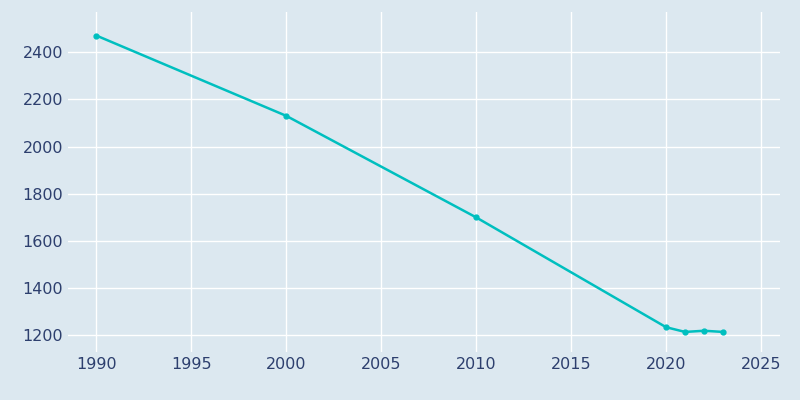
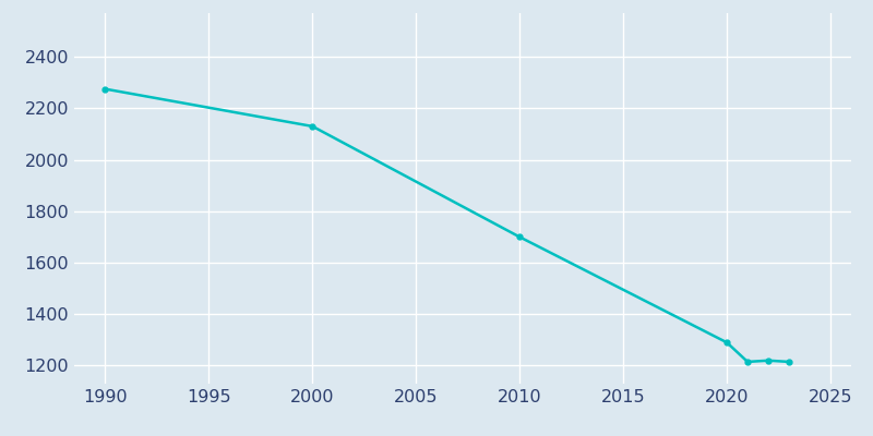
1990: 2470 -> 2275
2020: 1235 -> 1290
